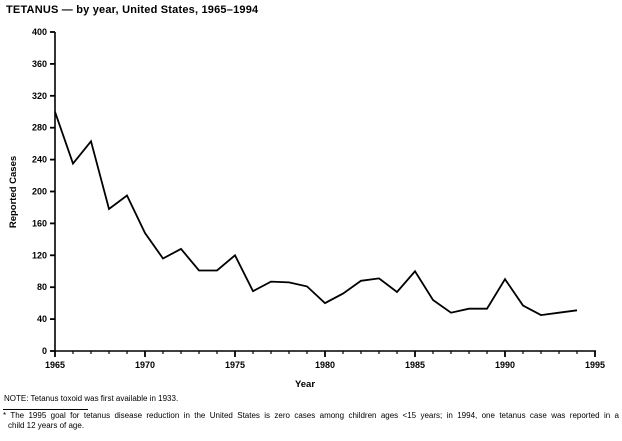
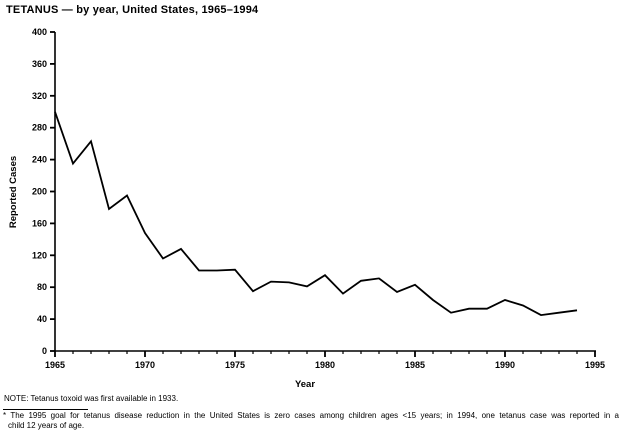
1975: 120 -> 100
1980: 60 -> 100
1985: 100 -> 80
1990: 90 -> 60
